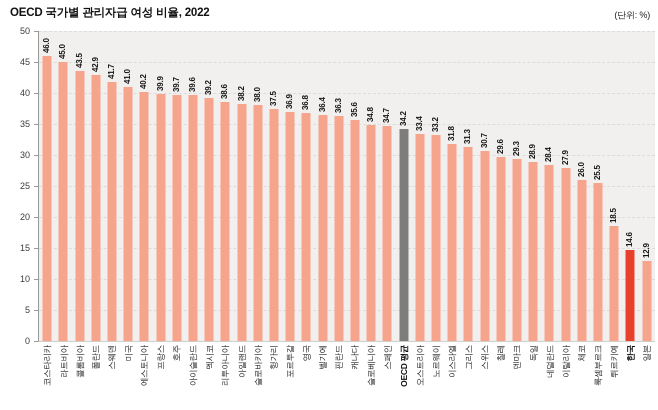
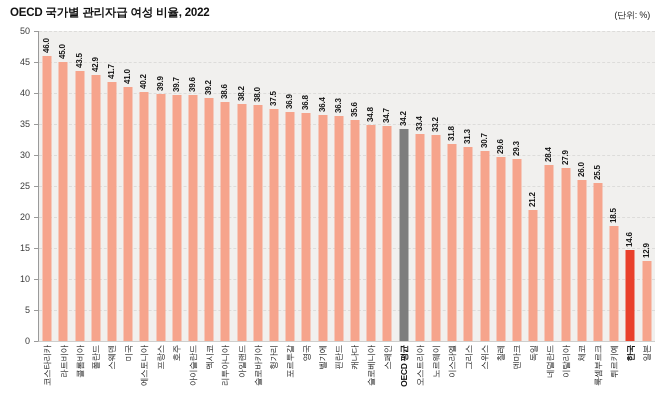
독일: 28.9 -> 21.2
